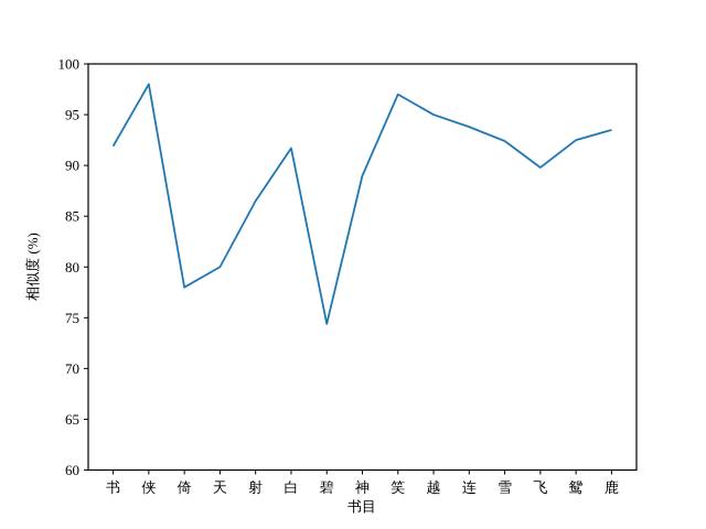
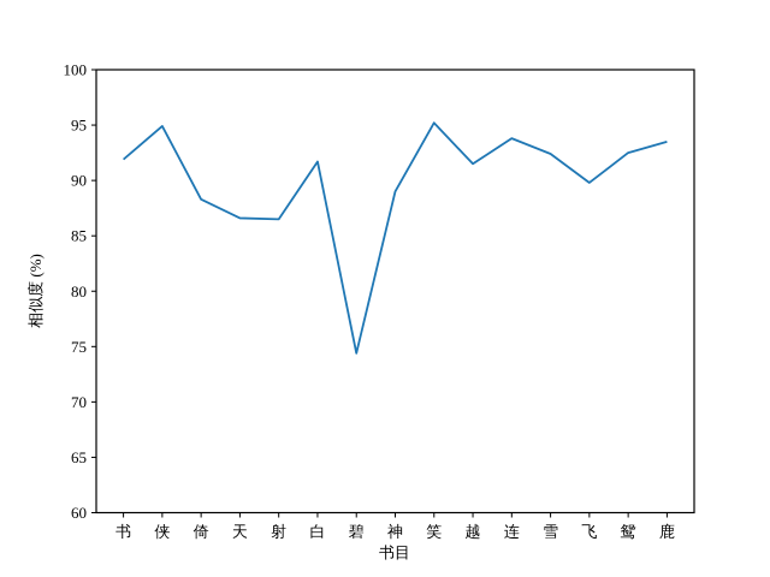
侠: 98 -> 95
倚: 78 -> 88
天: 80 -> 87
笑: 97 -> 95
越: 95 -> 92
